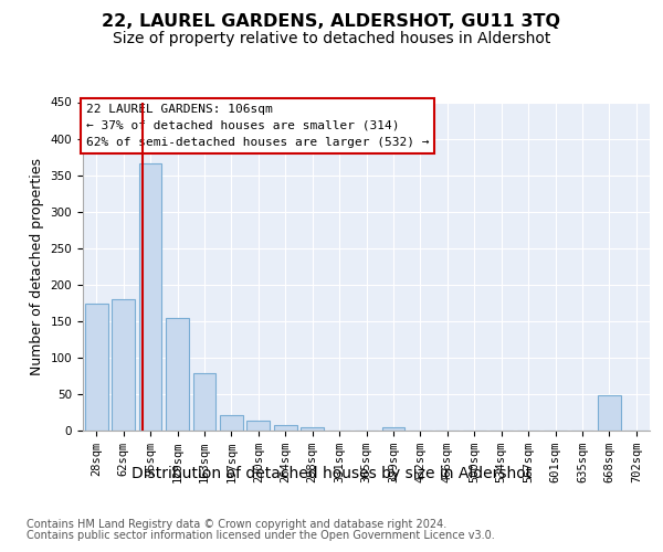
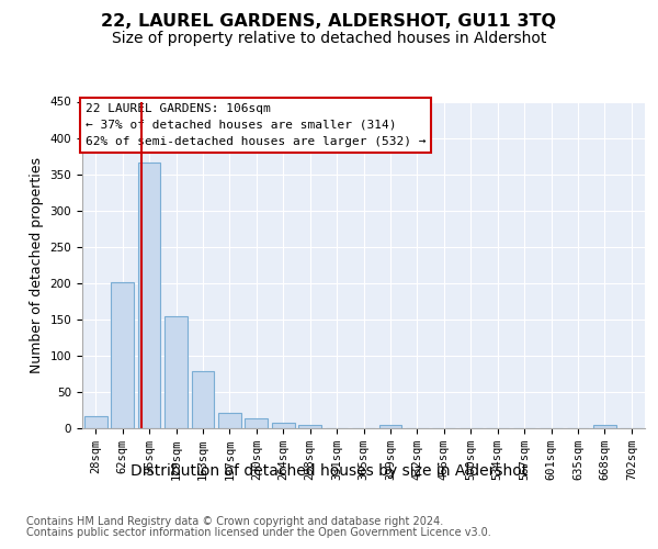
28sqm: 174 -> 17
62sqm: 180 -> 201
668sqm: 48 -> 5
